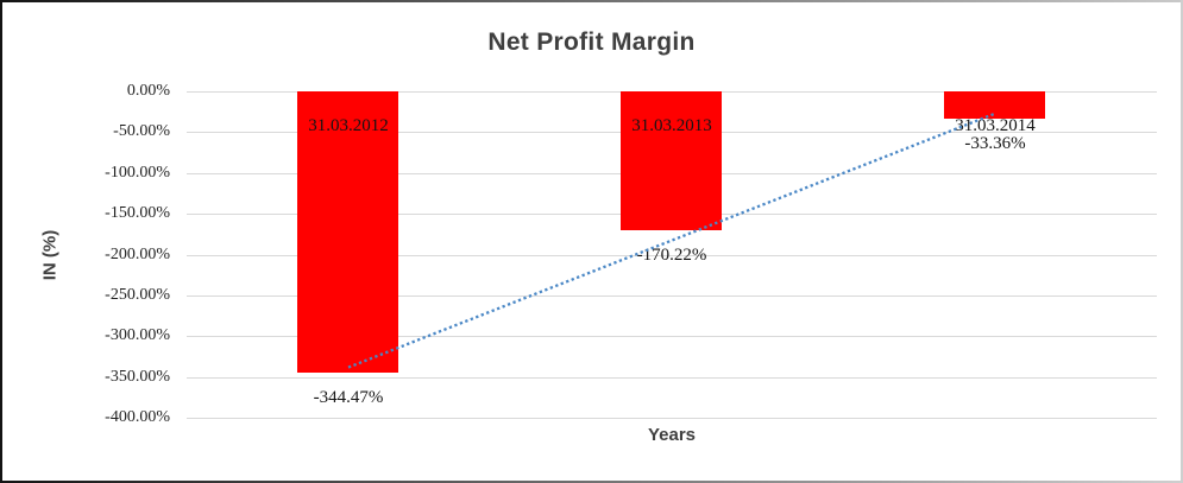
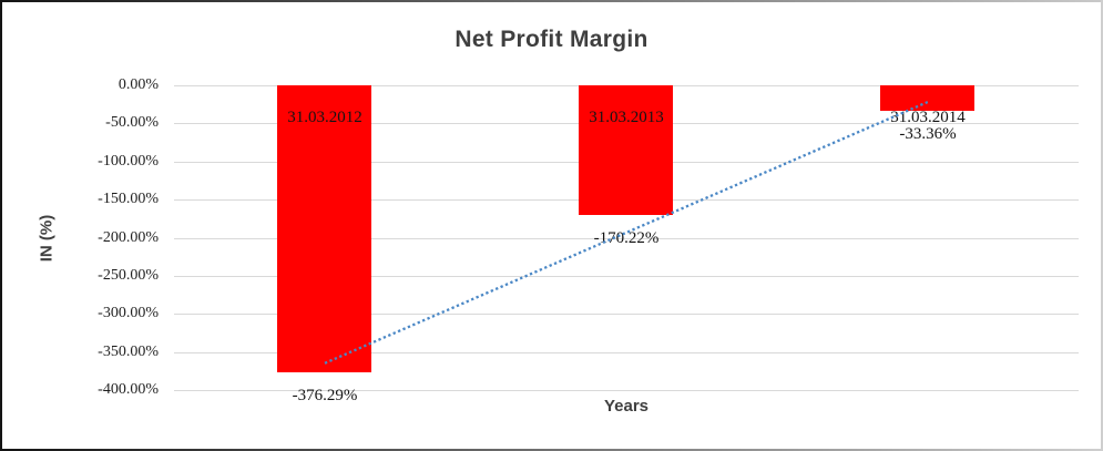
31.03.2012: -344.47% -> -376.29%
